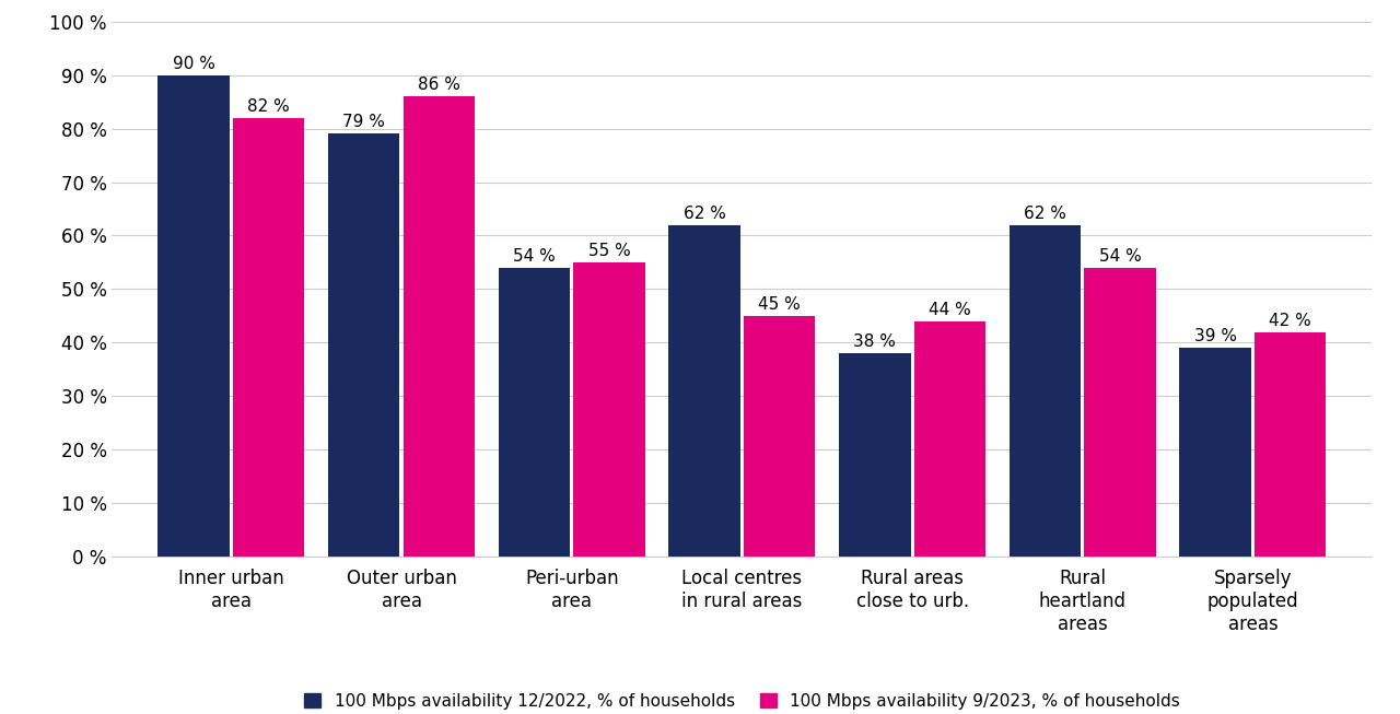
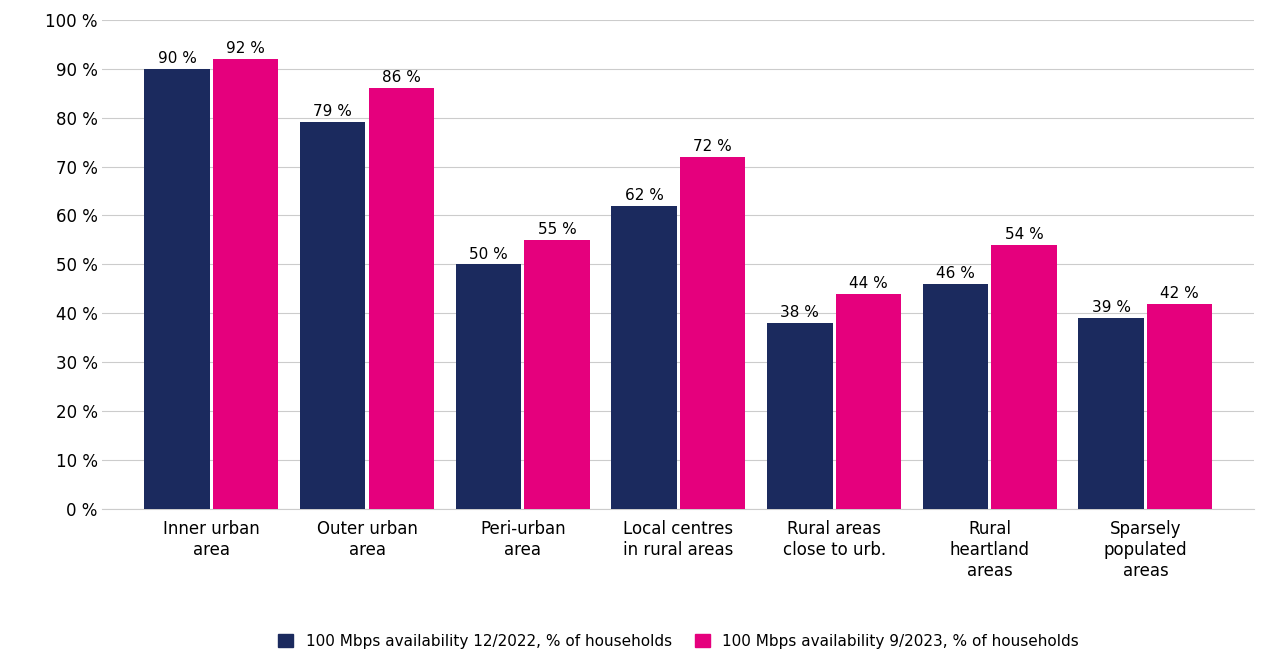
100 Mbps availability 9/2023, % of households/Inner urban area: 82 -> 92
100 Mbps availability 12/2022, % of households/Peri-urban area: 54 -> 50
100 Mbps availability 9/2023, % of households/Local centres in rural areas: 45 -> 72
100 Mbps availability 12/2022, % of households/Rural heartland areas: 62 -> 46
